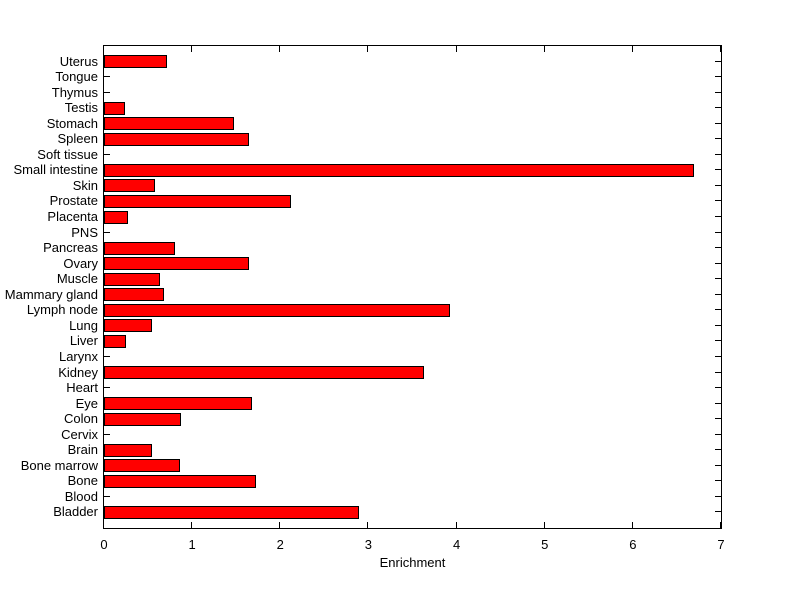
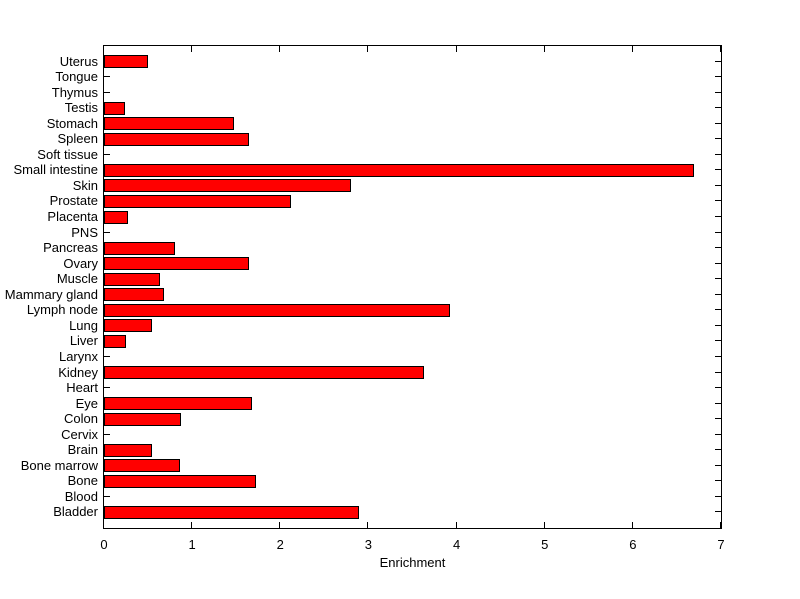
Uterus: 0.7 -> 0.5
Skin: 0.6 -> 2.8
